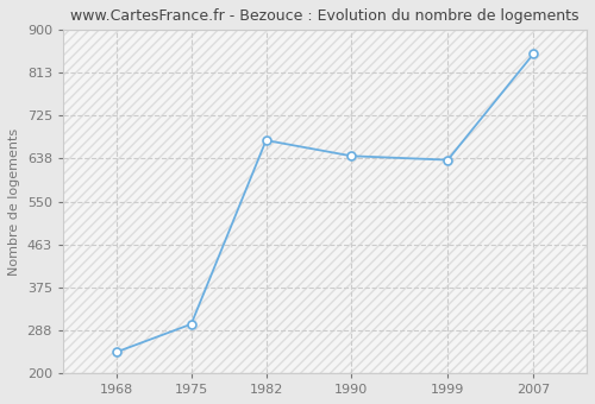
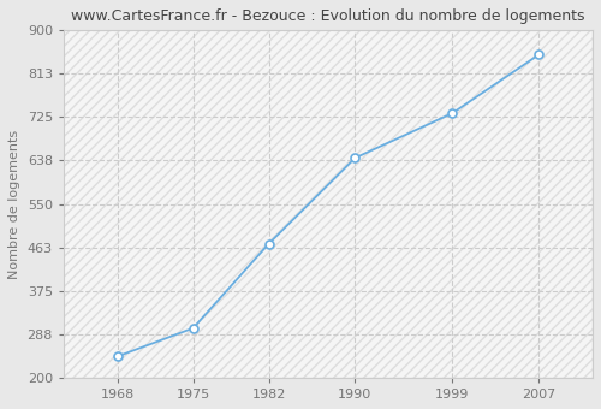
1982: 675 -> 470
1999: 635 -> 733
